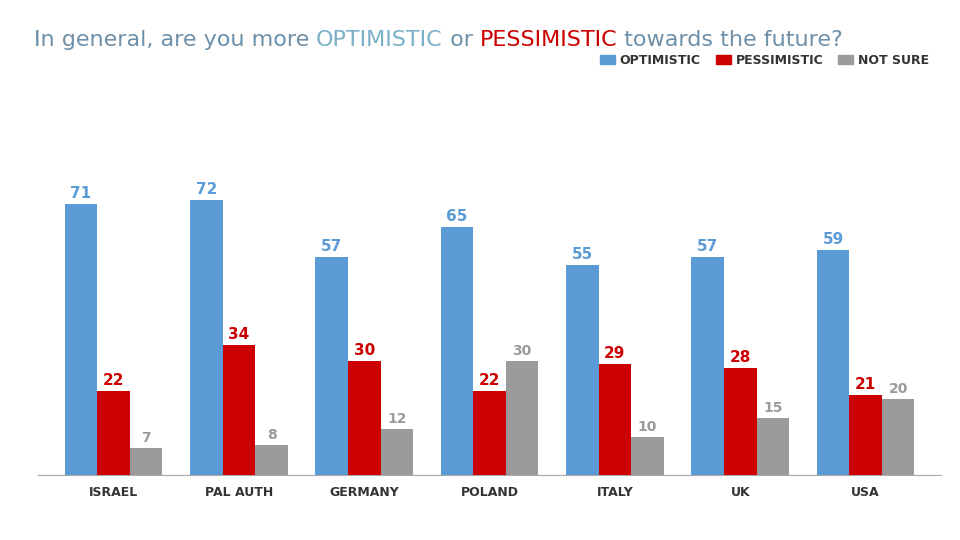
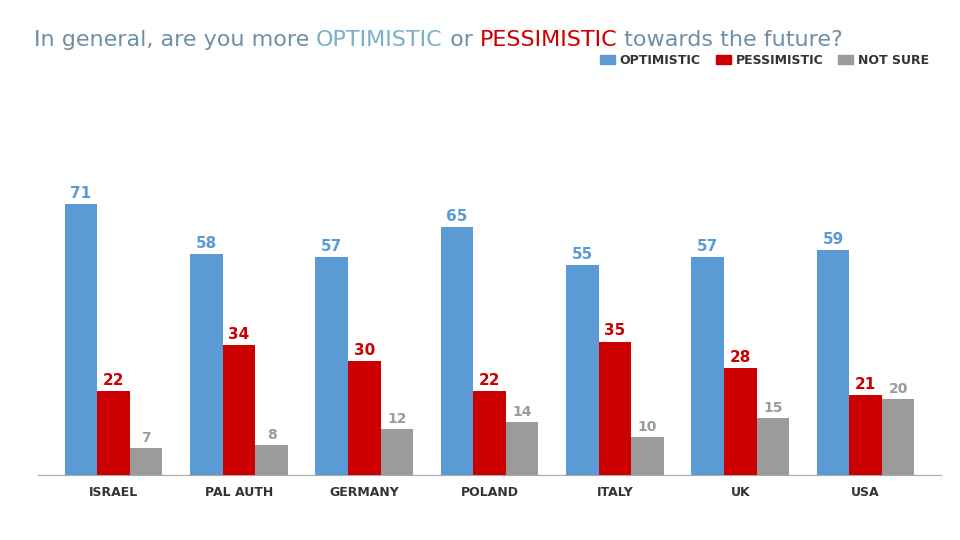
OPTIMISTIC/PAL AUTH: 72 -> 58
NOT SURE/POLAND: 30 -> 14
PESSIMISTIC/ITALY: 29 -> 35
